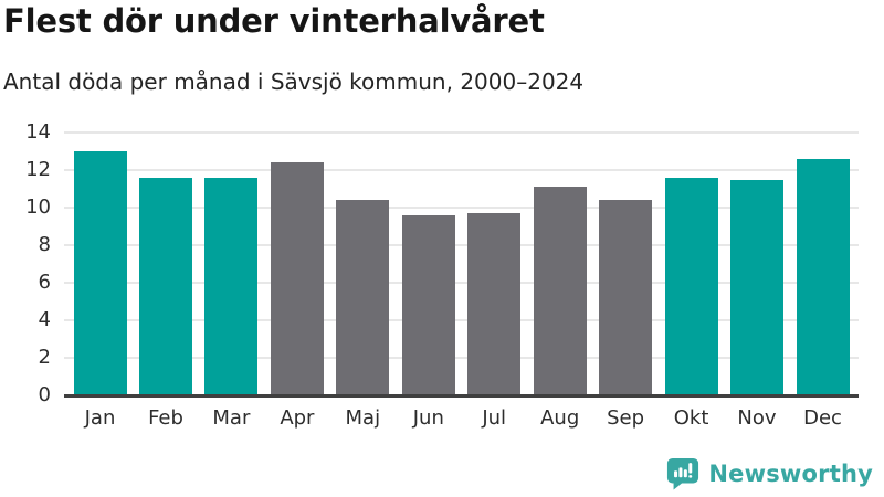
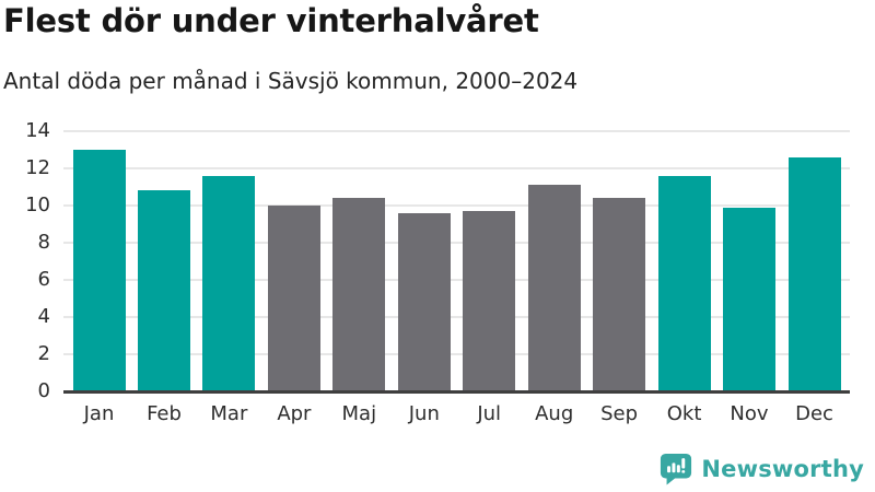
Feb: 11.6 -> 10.8
Apr: 12.4 -> 10.0
Nov: 11.5 -> 9.9
